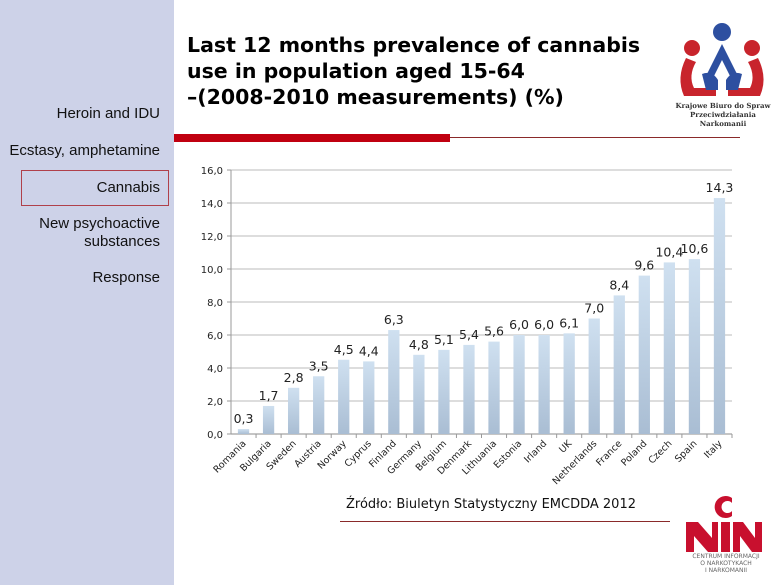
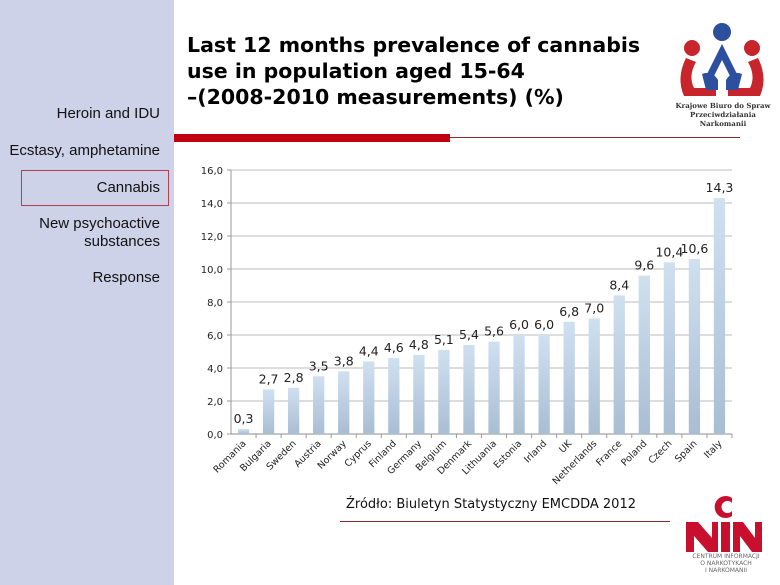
Bulgaria: 1,7 -> 2,7
Norway: 4,5 -> 3,8
Finland: 6,3 -> 4,6
UK: 6,1 -> 6,8
